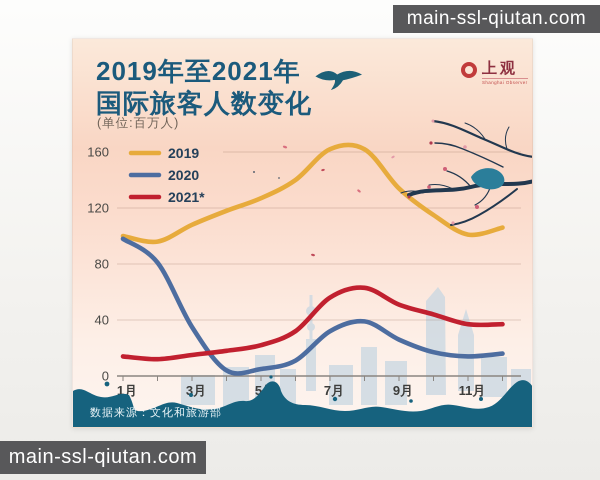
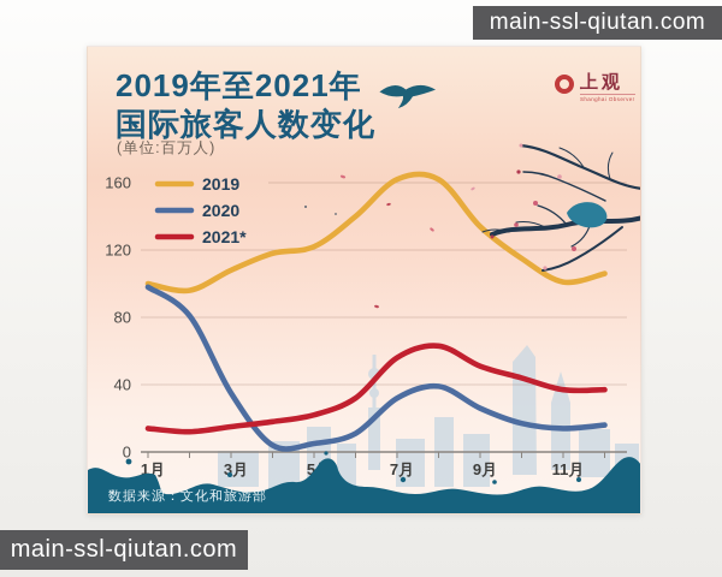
2019/5月: 127 -> 122
